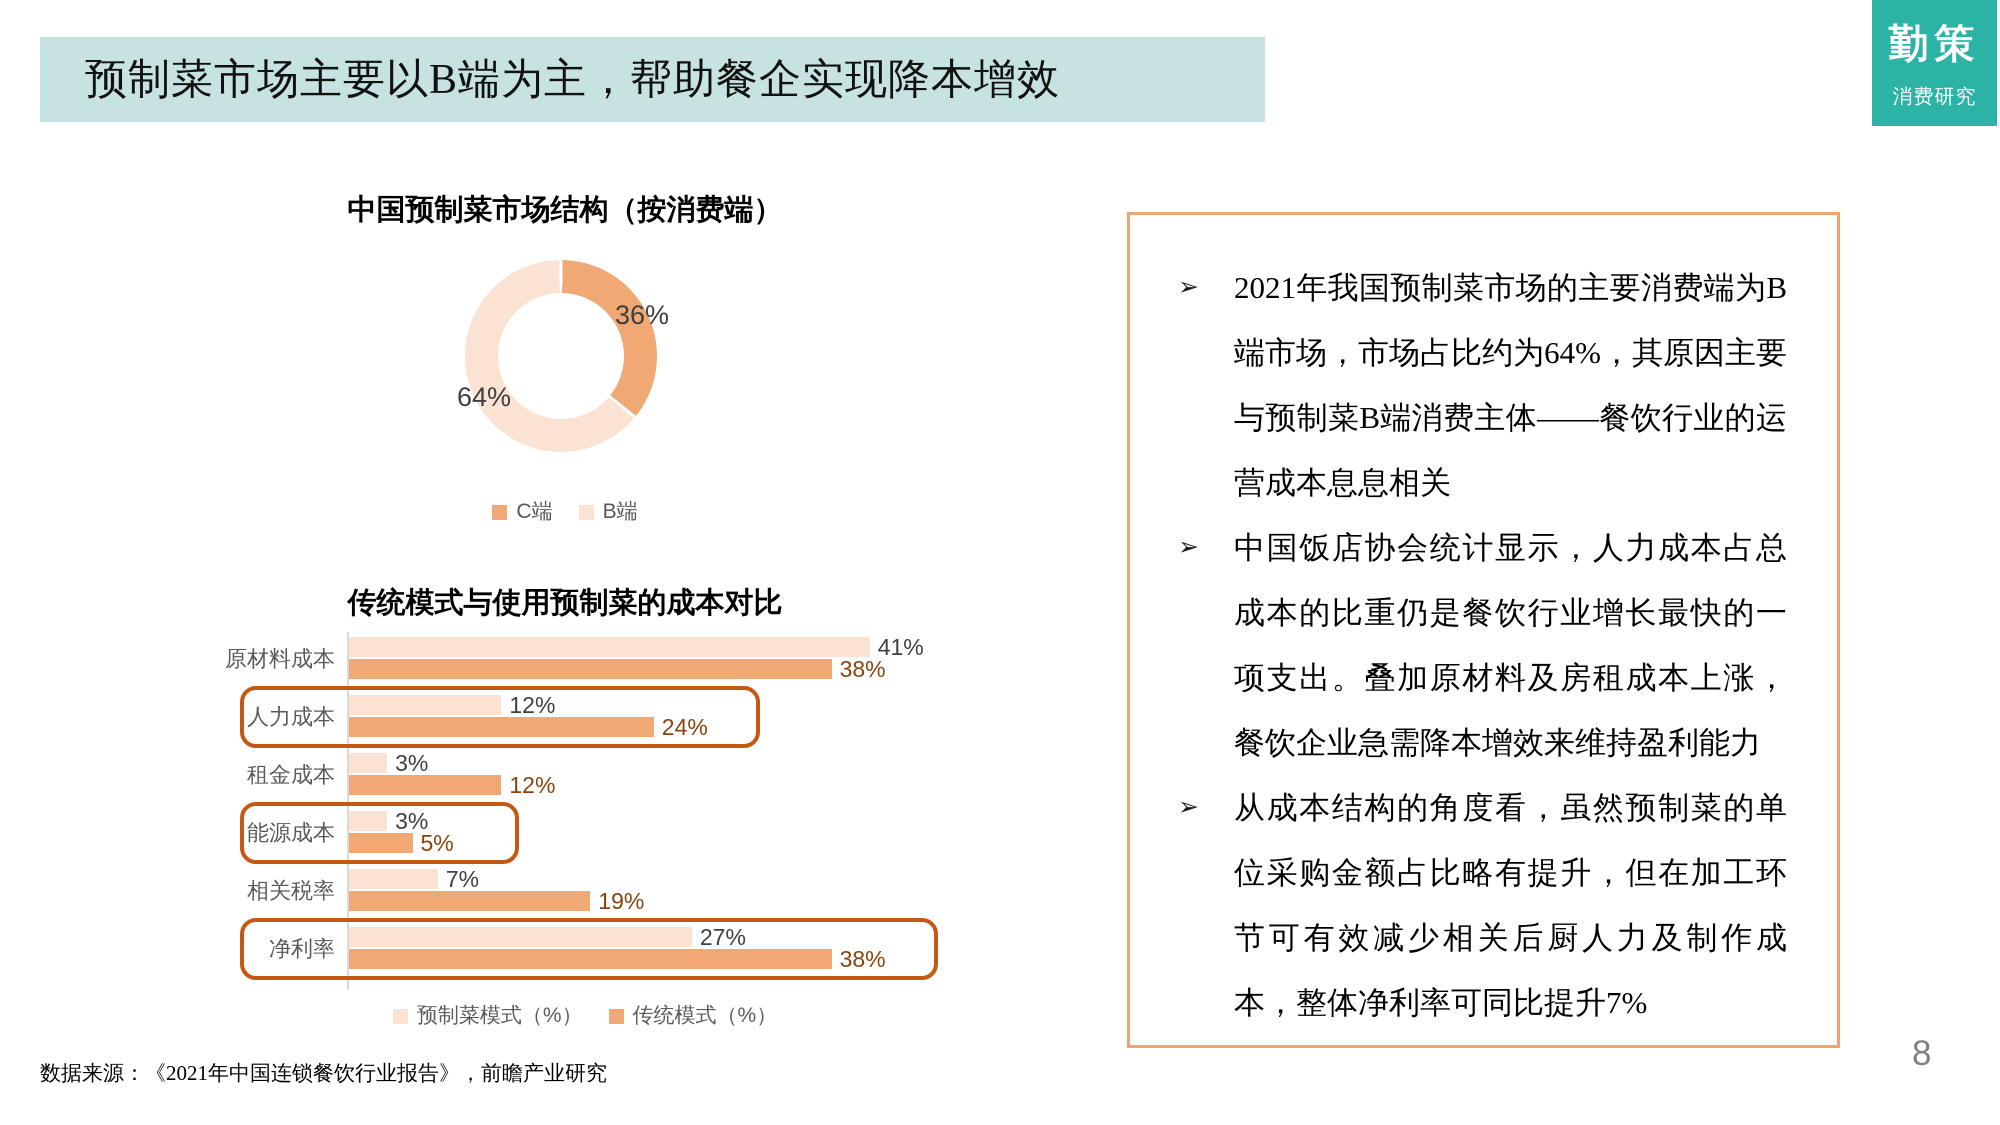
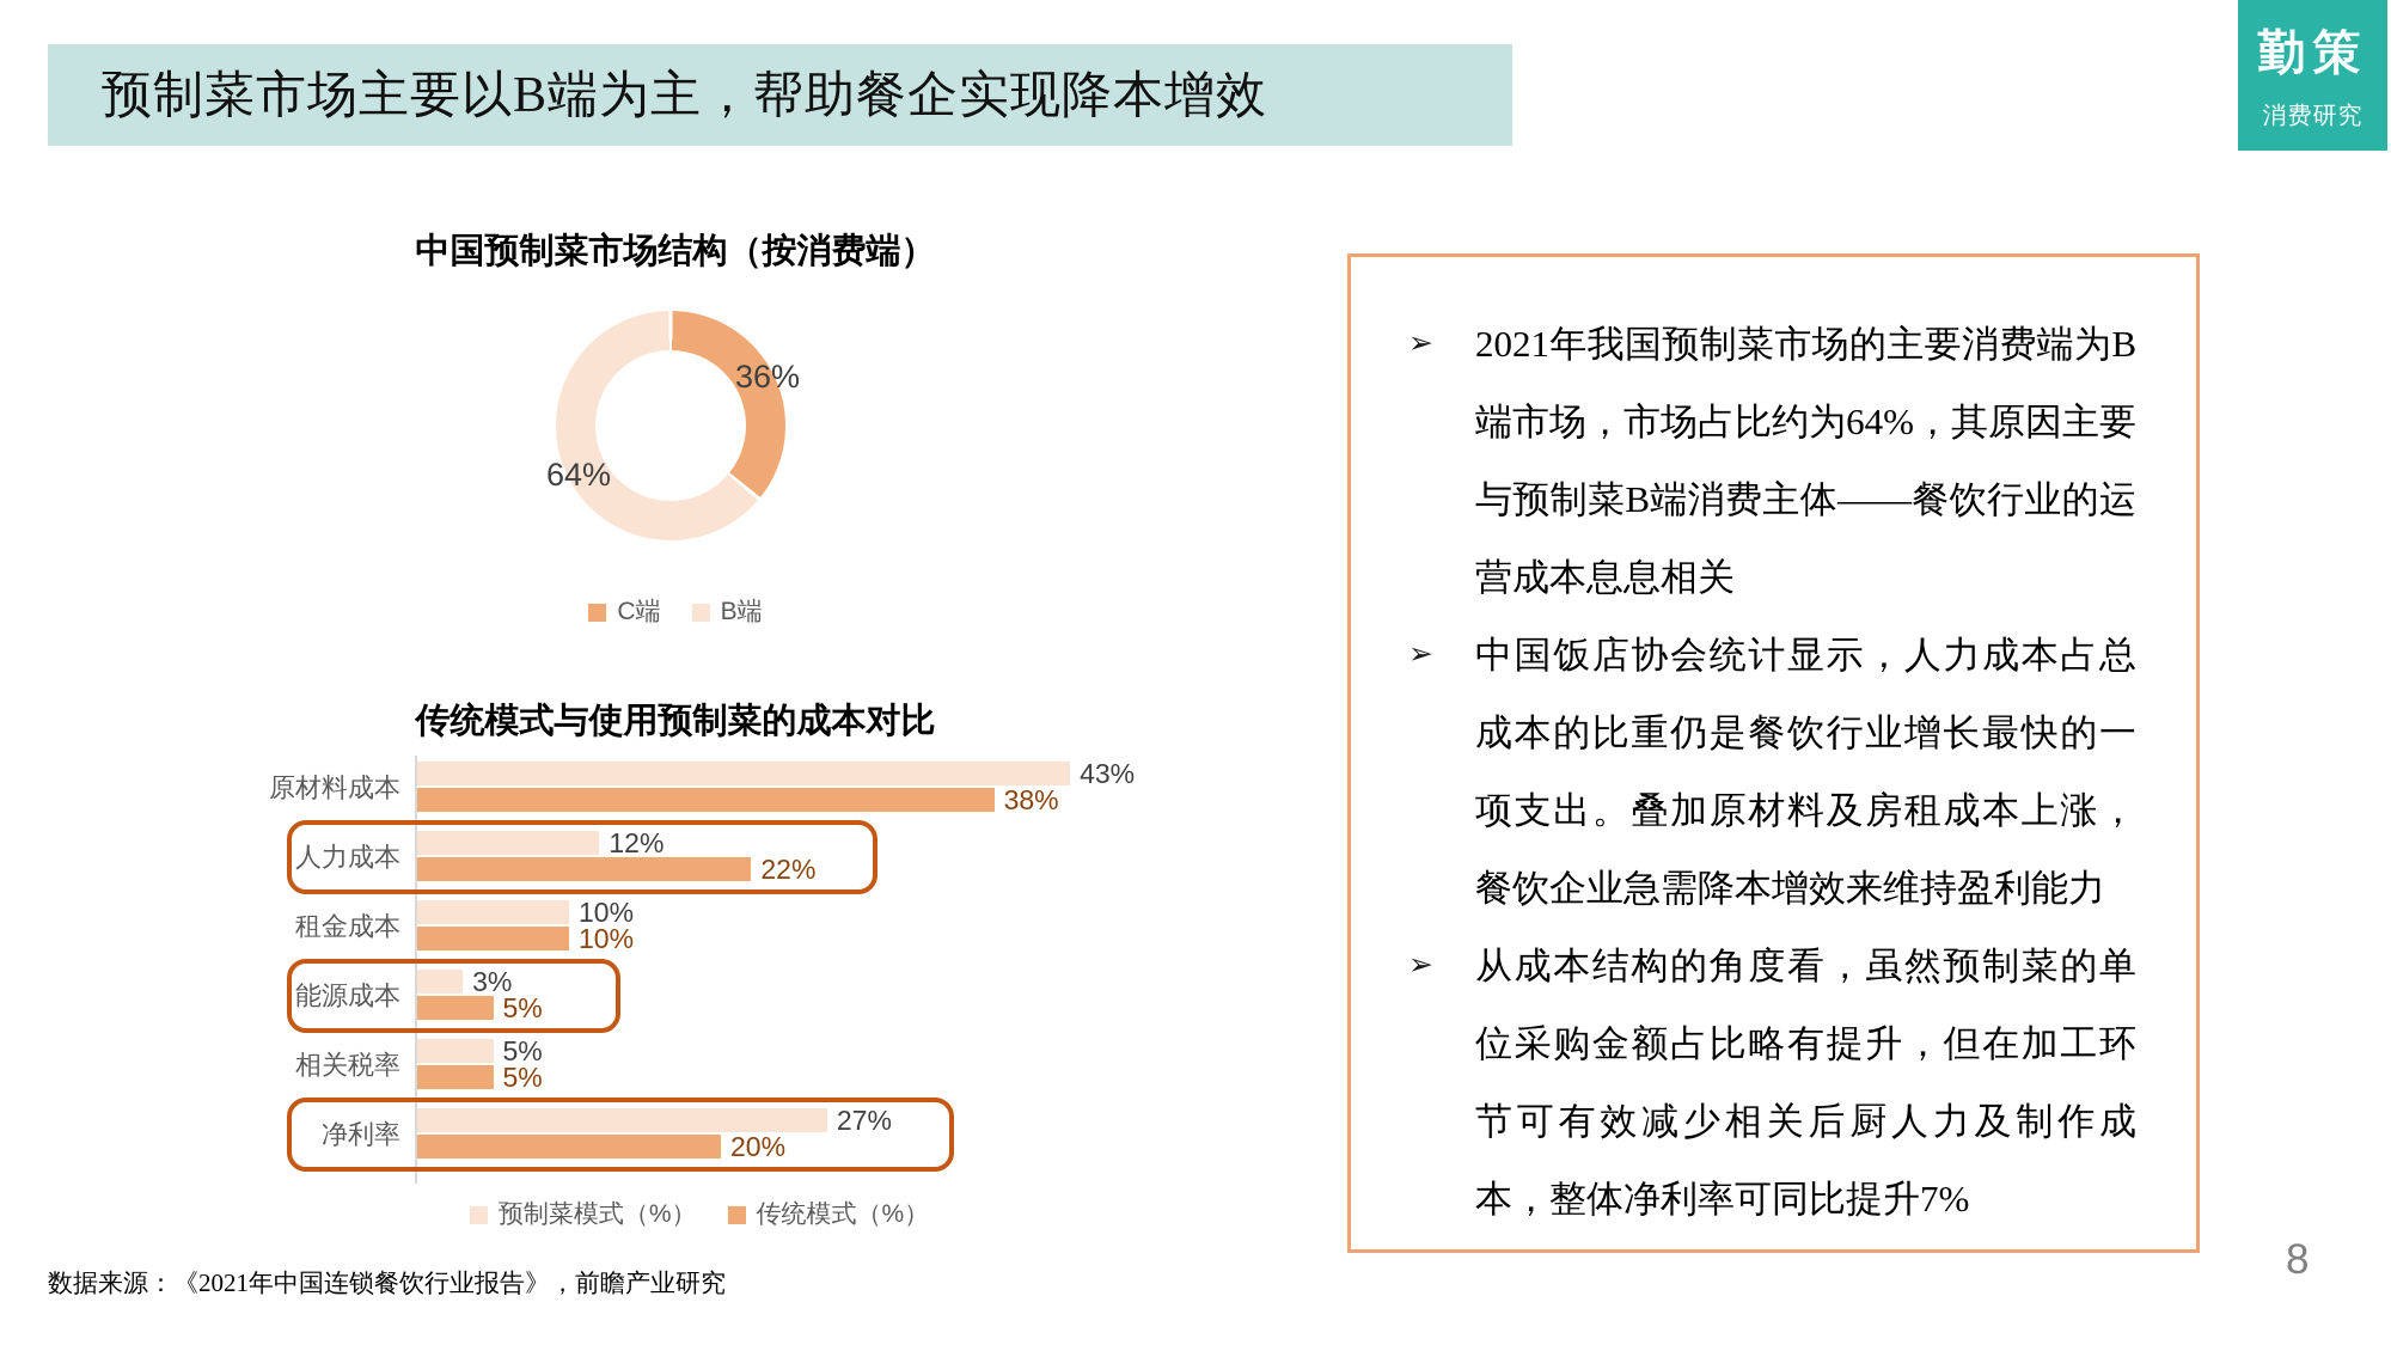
传统模式与使用预制菜的成本对比/预制菜模式（%）/原材料成本: 41% -> 43%
传统模式与使用预制菜的成本对比/传统模式（%）/人力成本: 24% -> 22%
传统模式与使用预制菜的成本对比/预制菜模式（%）/租金成本: 3% -> 10%
传统模式与使用预制菜的成本对比/传统模式（%）/租金成本: 12% -> 10%
传统模式与使用预制菜的成本对比/预制菜模式（%）/相关税率: 7% -> 5%
传统模式与使用预制菜的成本对比/传统模式（%）/相关税率: 19% -> 5%
传统模式与使用预制菜的成本对比/传统模式（%）/净利率: 38% -> 20%
